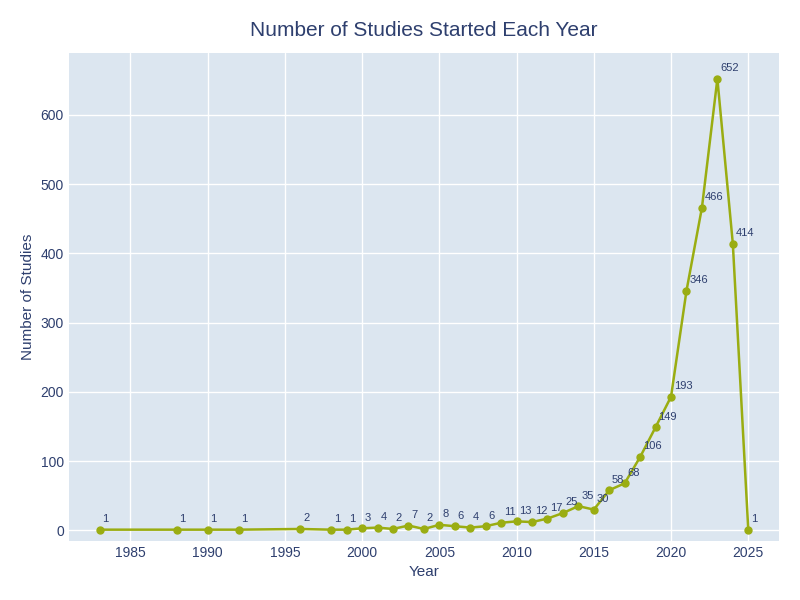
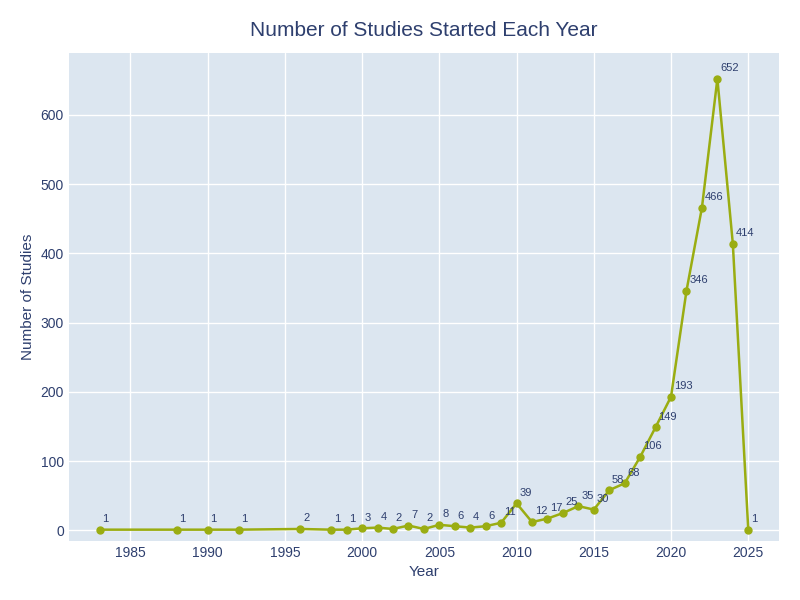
2010: 13 -> 39
